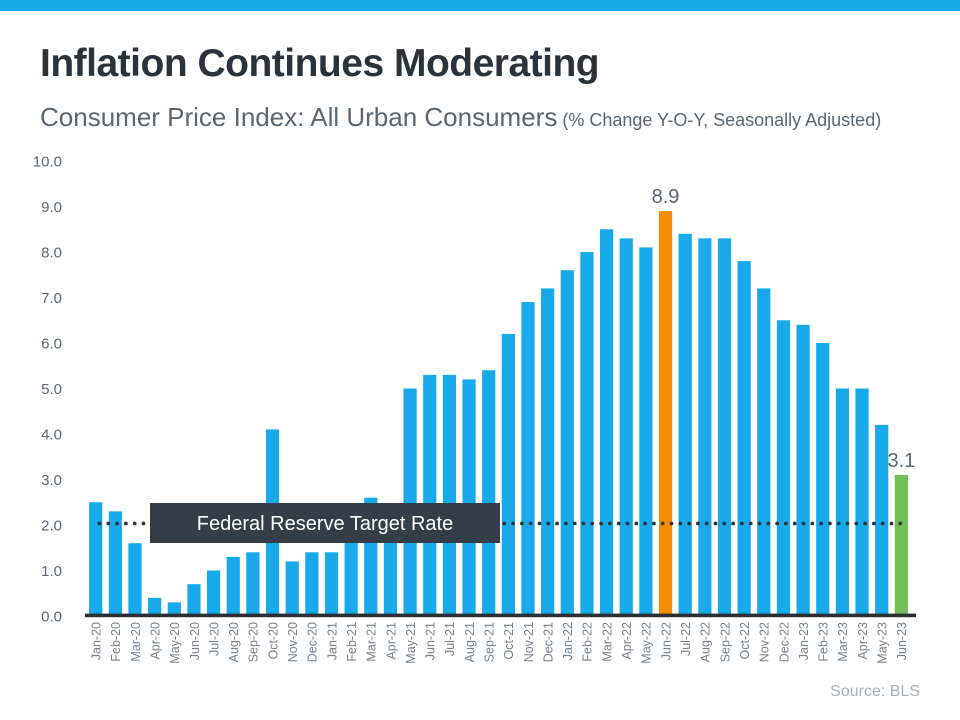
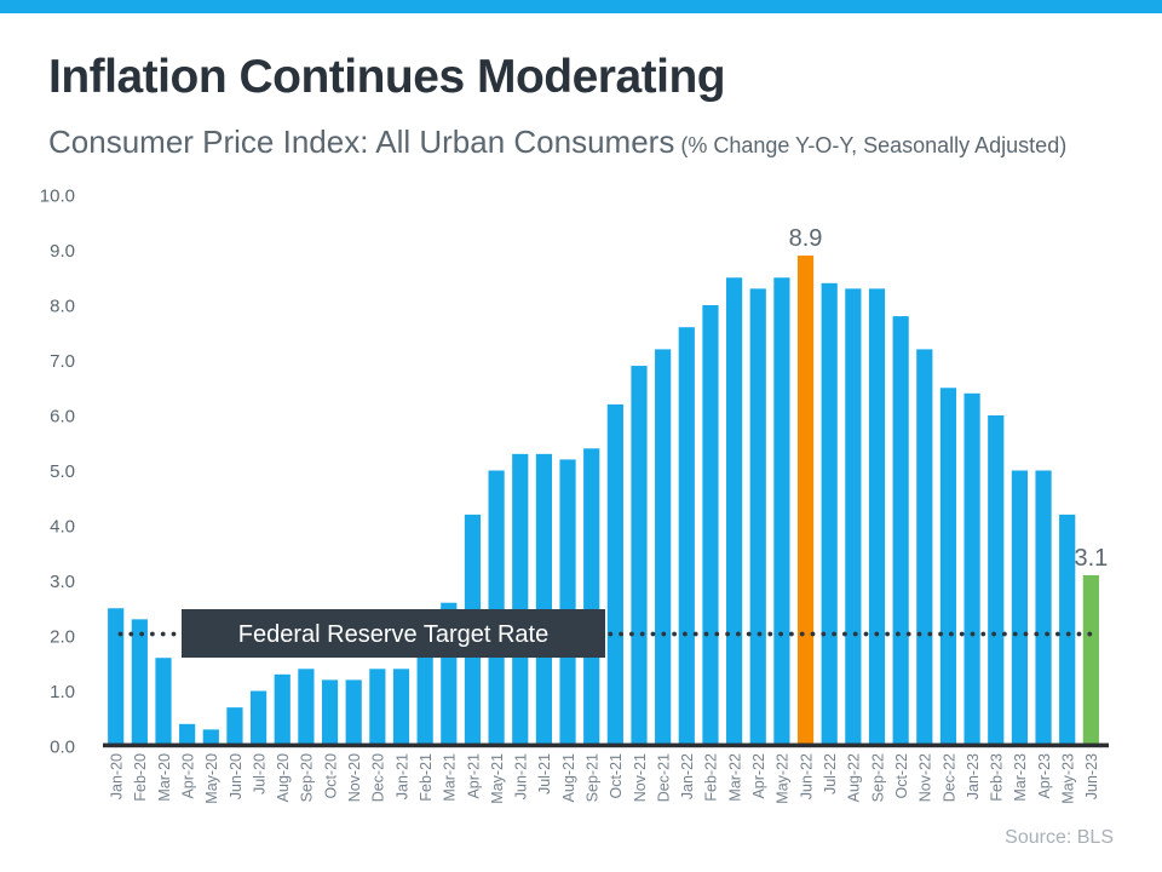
Oct-20: 4.1 -> 1.2
Apr-21: 2.0 -> 4.2
May-22: 8.1 -> 8.5
